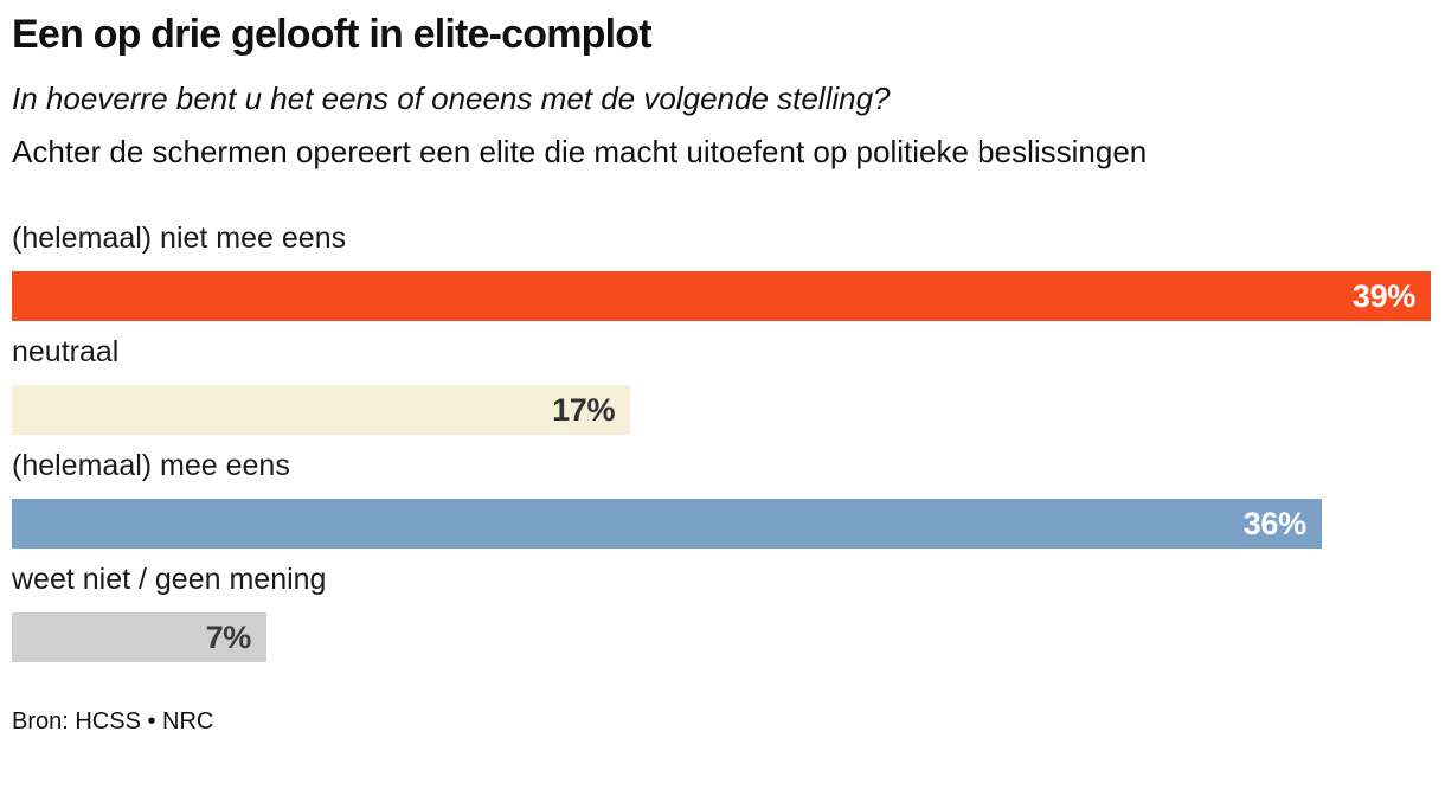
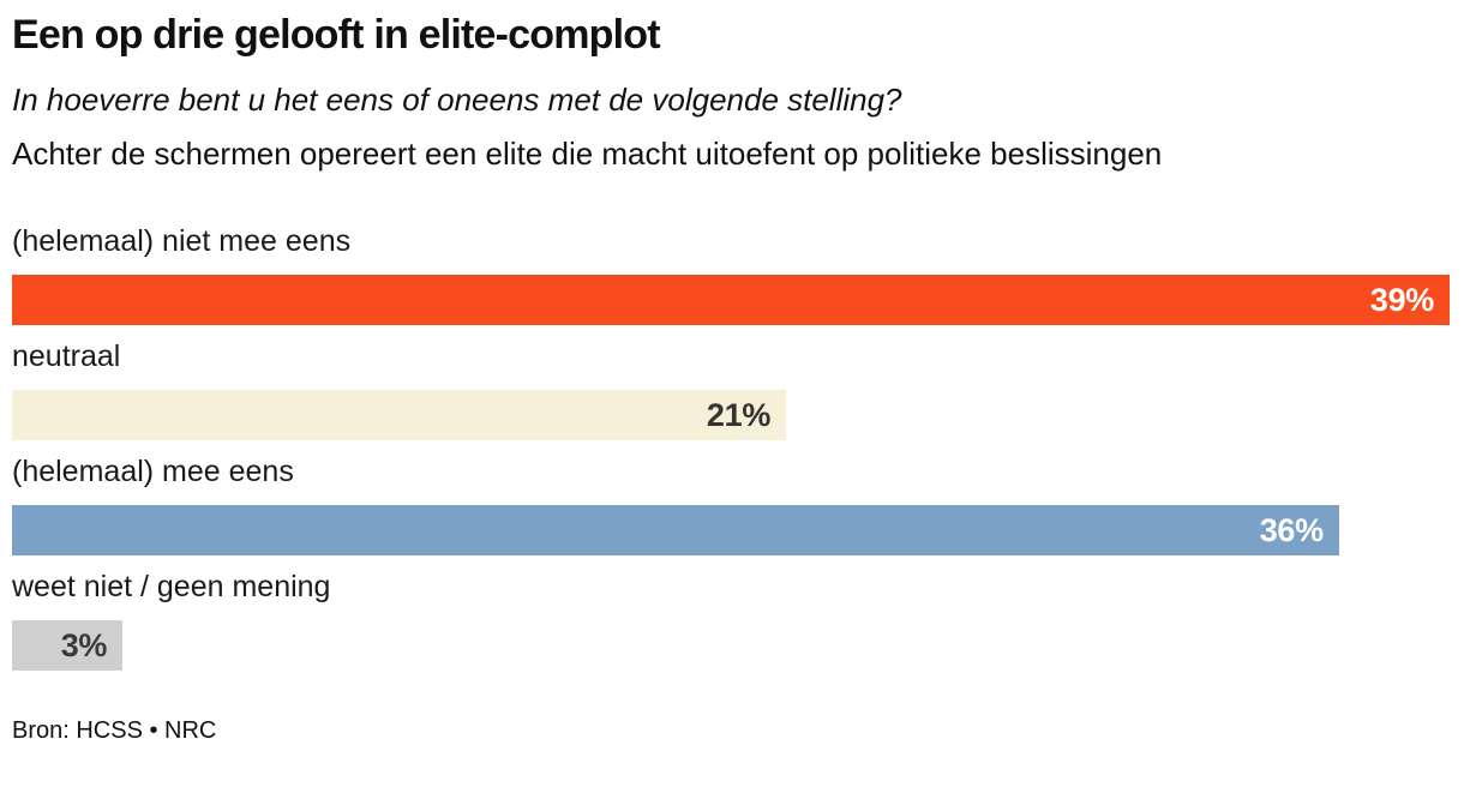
neutraal: 17% -> 21%
weet niet / geen mening: 7% -> 3%
